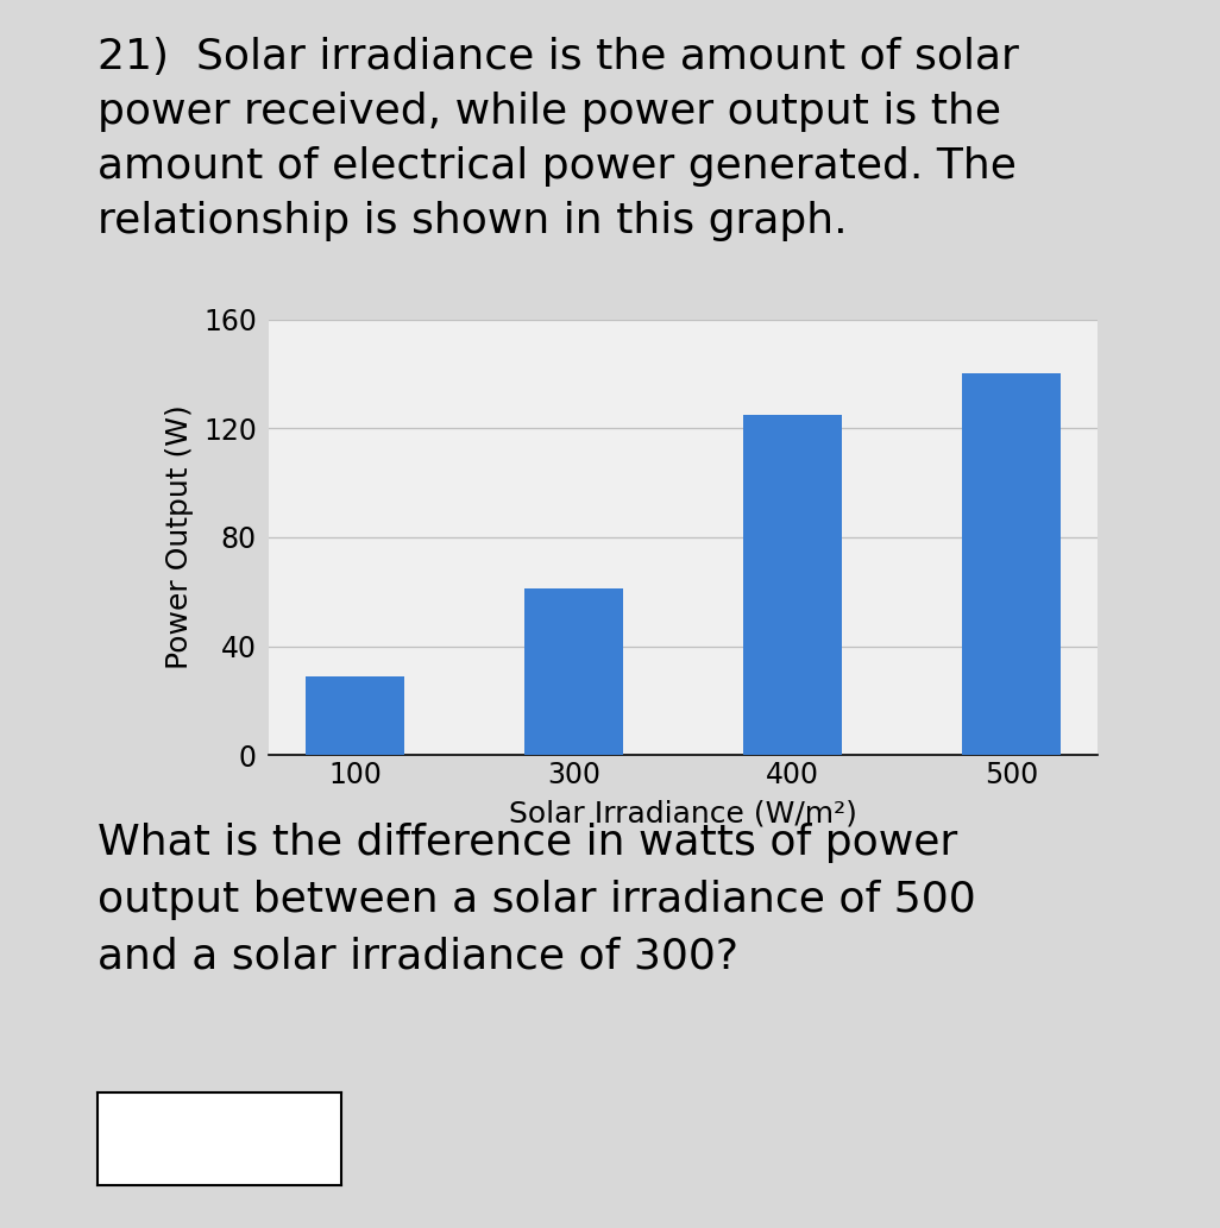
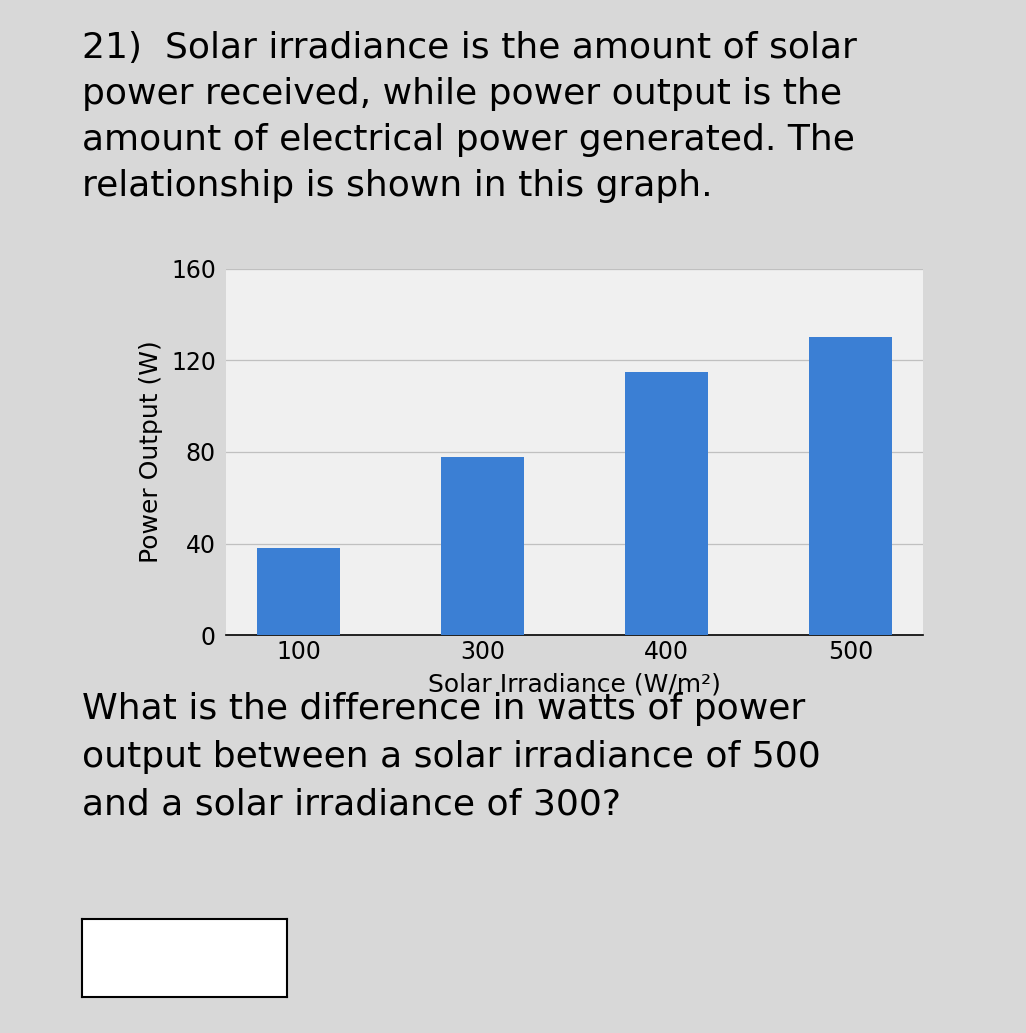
100: 29 -> 38
300: 61 -> 78
400: 125 -> 115
500: 140 -> 130
